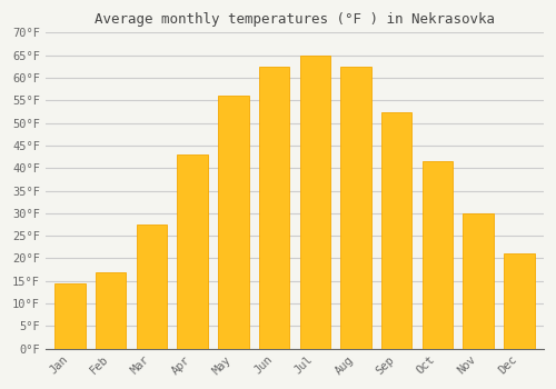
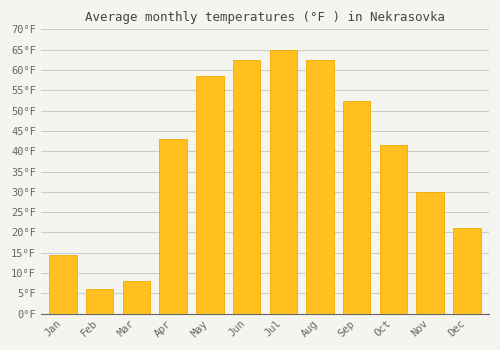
Feb: 17.0°F -> 6.0°F
Mar: 27.5°F -> 8.0°F
May: 56.0°F -> 58.5°F
